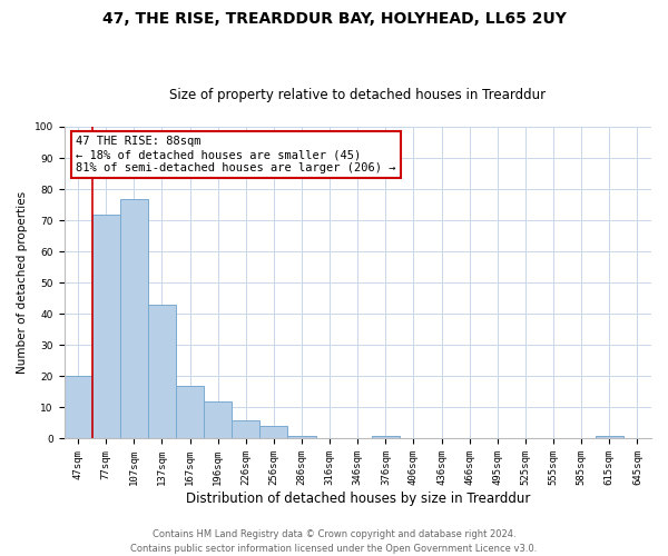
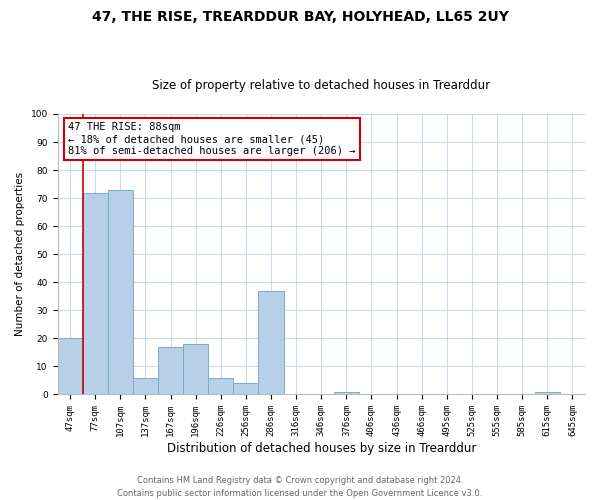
107sqm: 77 -> 73
137sqm: 43 -> 6
196sqm: 12 -> 18
286sqm: 1 -> 37
